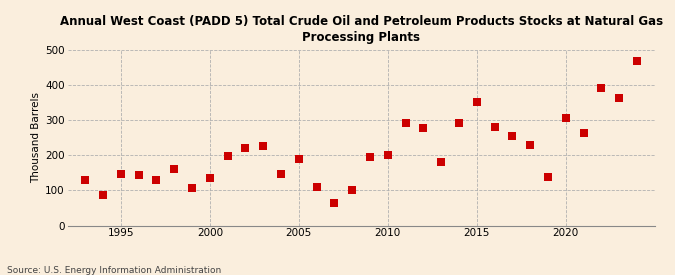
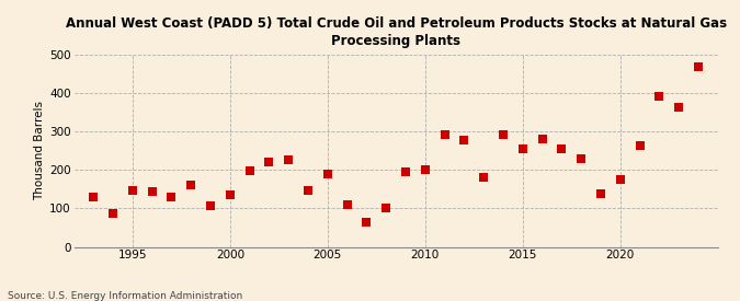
2015: 350 -> 255
2020: 305 -> 175
